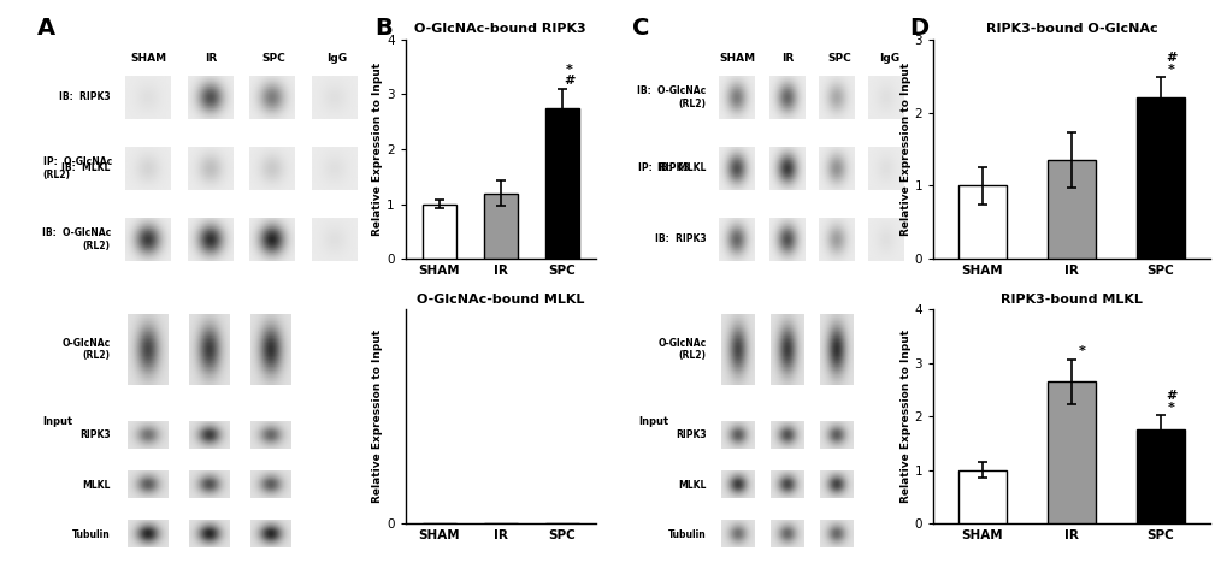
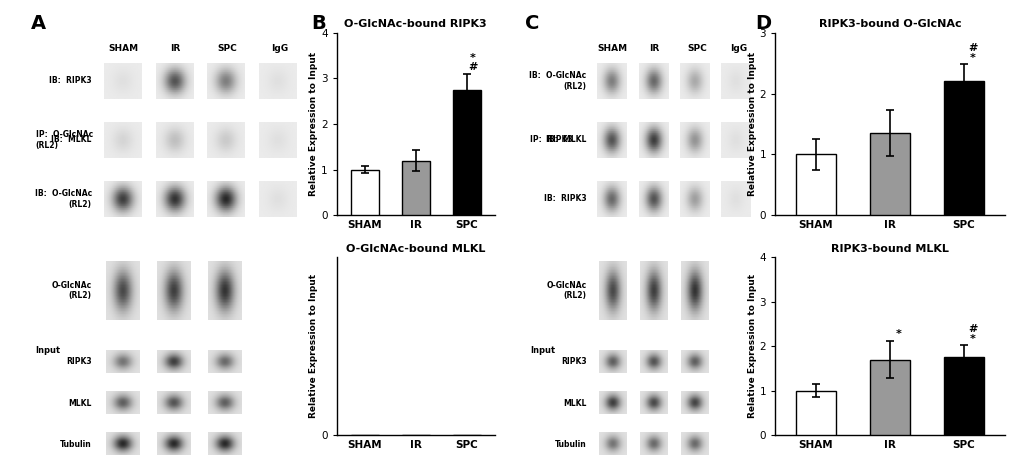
RIPK3-bound MLKL/IR: 2.65 -> 1.70
